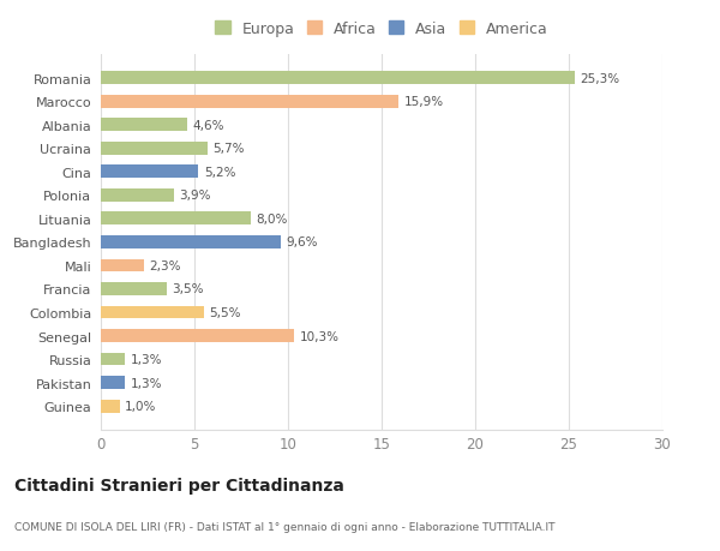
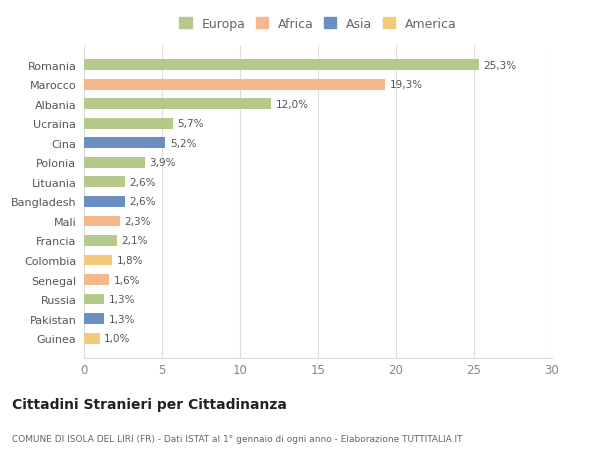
Marocco: 15,9% -> 19,3%
Albania: 4,6% -> 12,0%
Lituania: 8,0% -> 2,6%
Bangladesh: 9,6% -> 2,6%
Francia: 3,5% -> 2,1%
Colombia: 5,5% -> 1,8%
Senegal: 10,3% -> 1,6%
